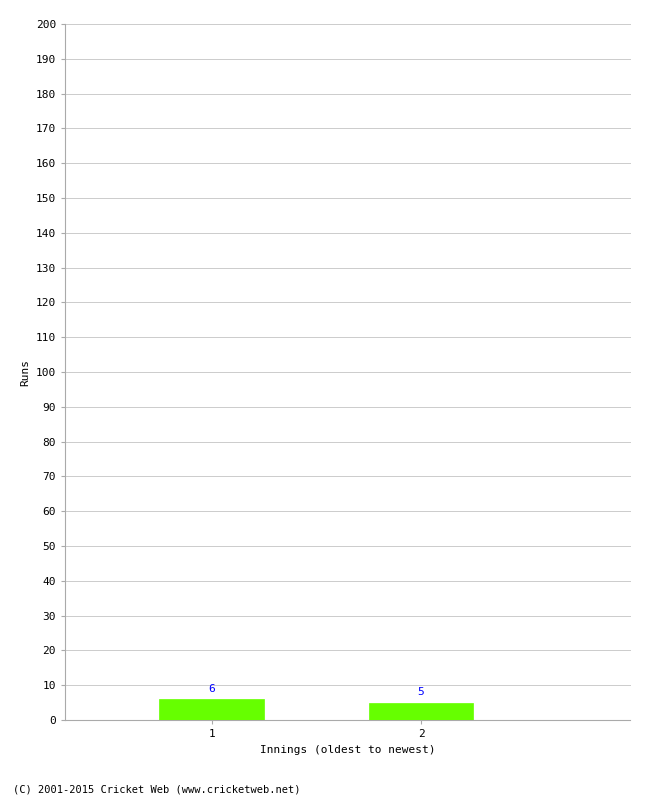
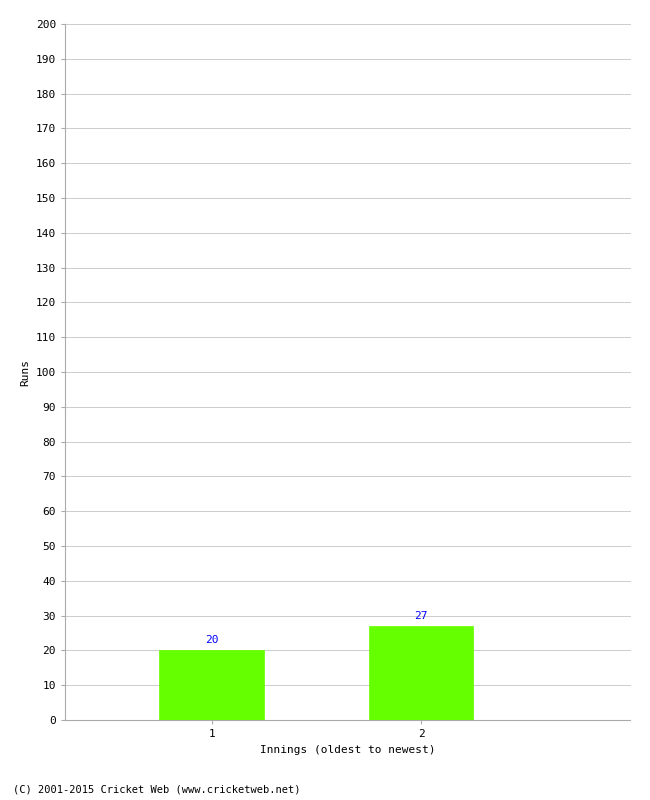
1: 6 -> 20
2: 5 -> 27
